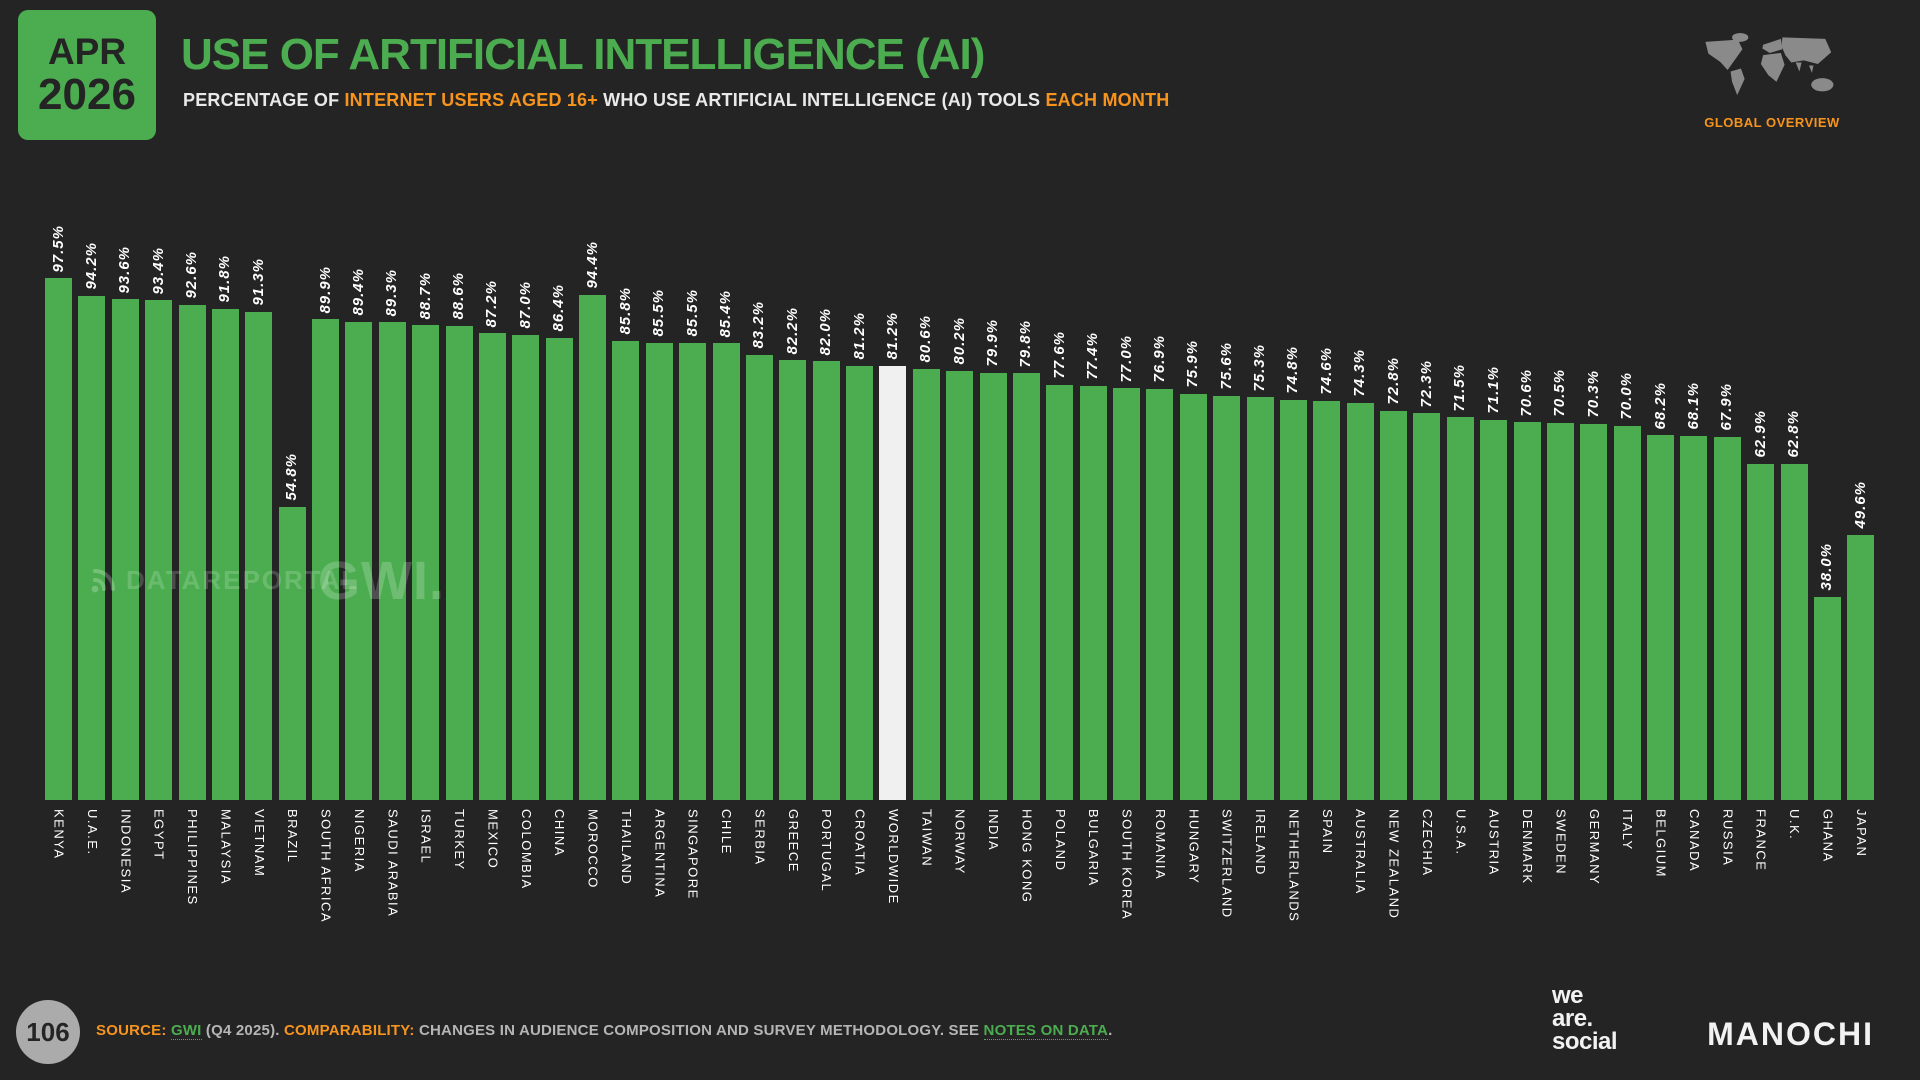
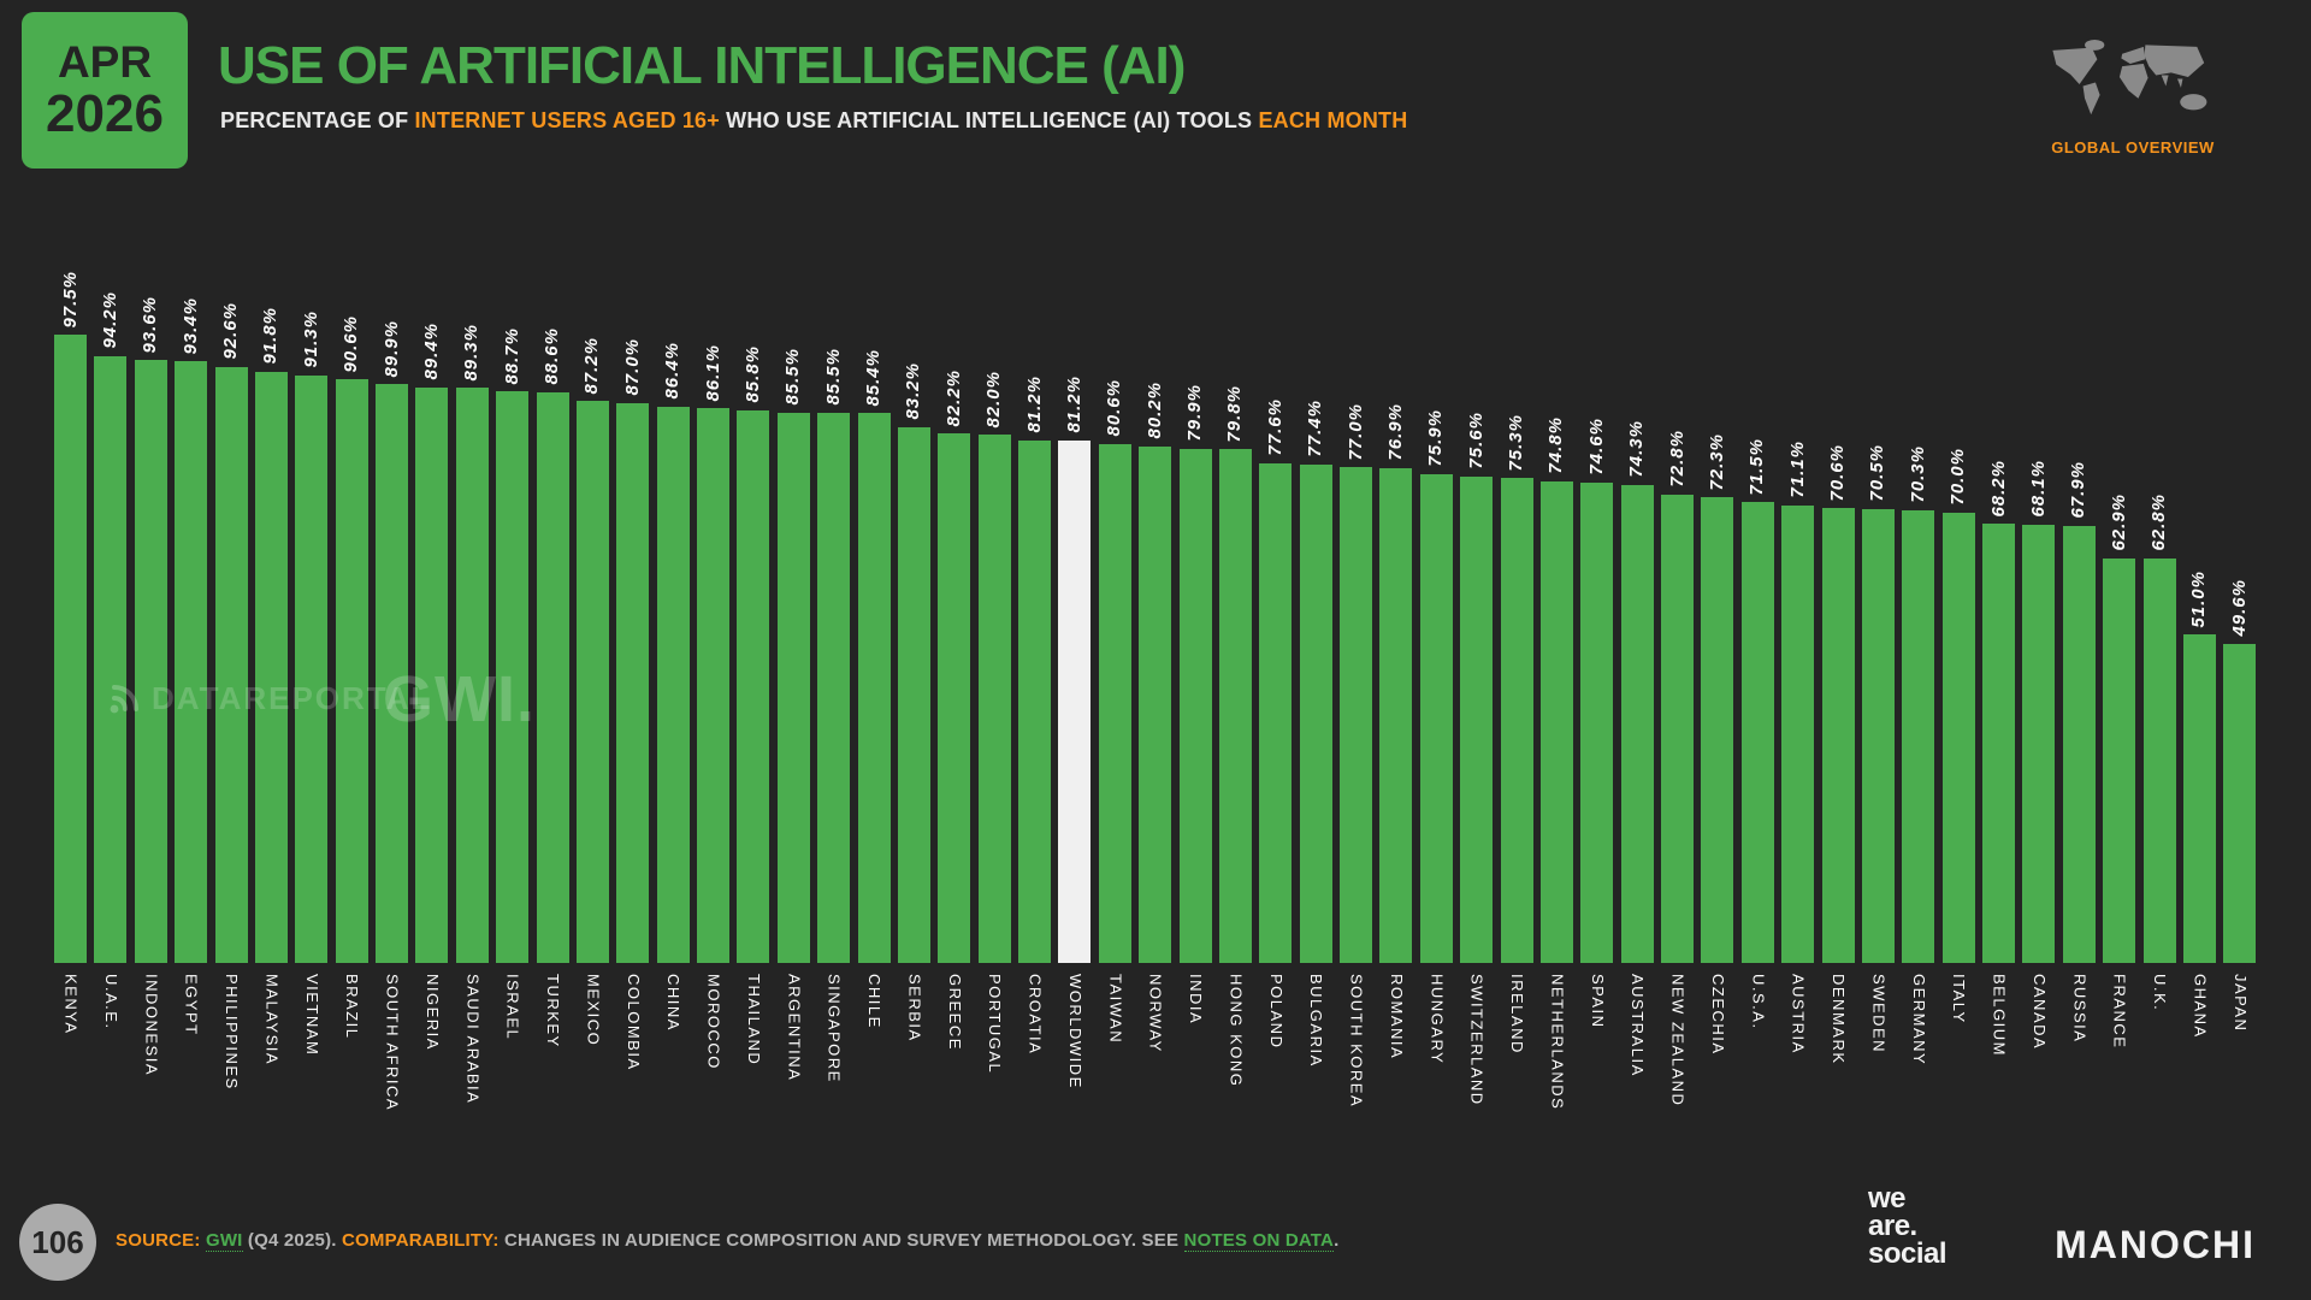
BRAZIL: 54.8% -> 90.6%
MOROCCO: 94.4% -> 86.1%
GHANA: 38.0% -> 51.0%
